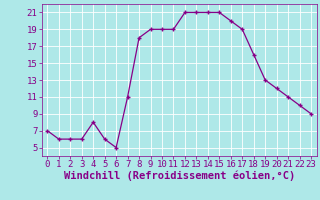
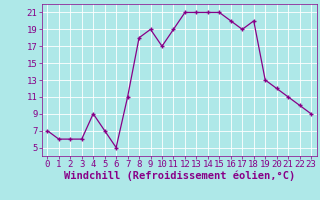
4: 8 -> 9
5: 6 -> 7
10: 19 -> 17
18: 16 -> 20
